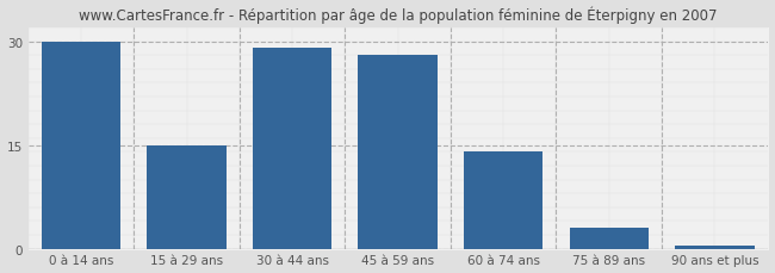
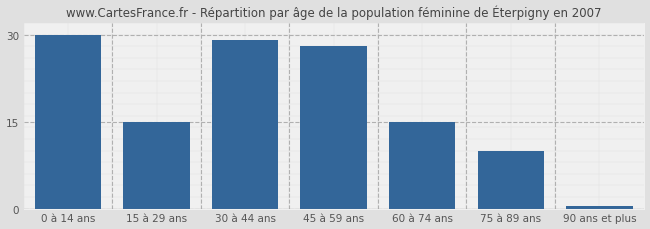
60 à 74 ans: 14.0 -> 15.0
75 à 89 ans: 3.0 -> 10.0
